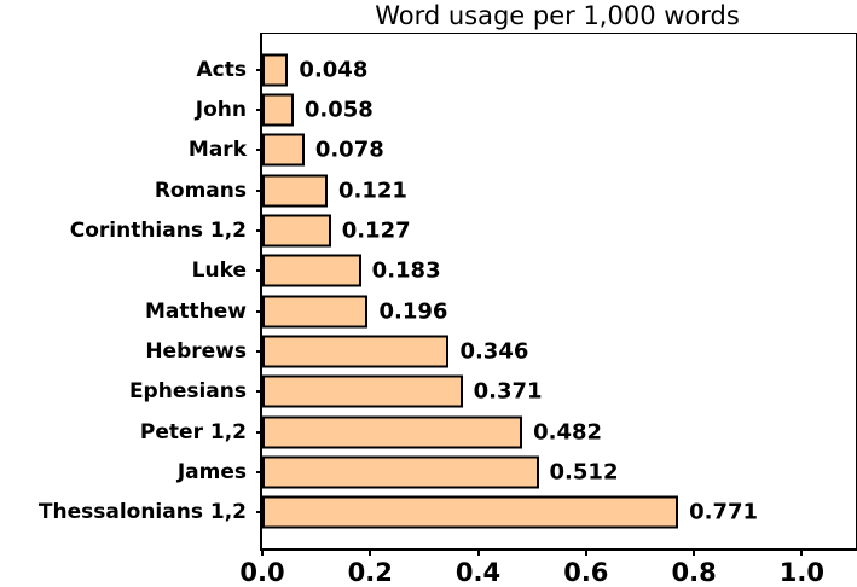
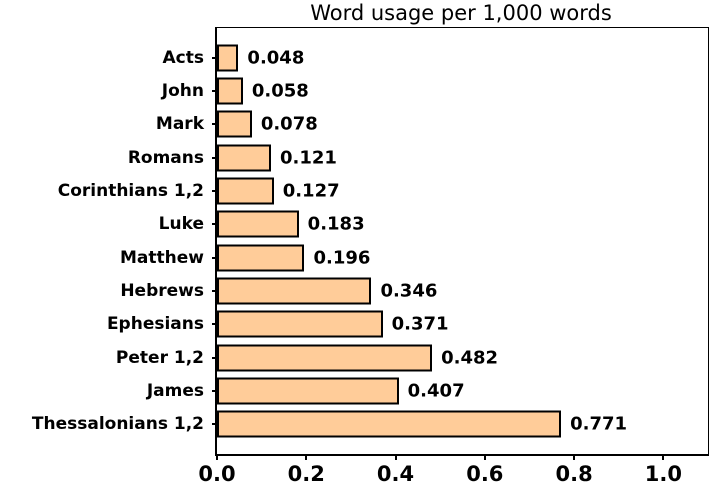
James: 0.512 -> 0.407
